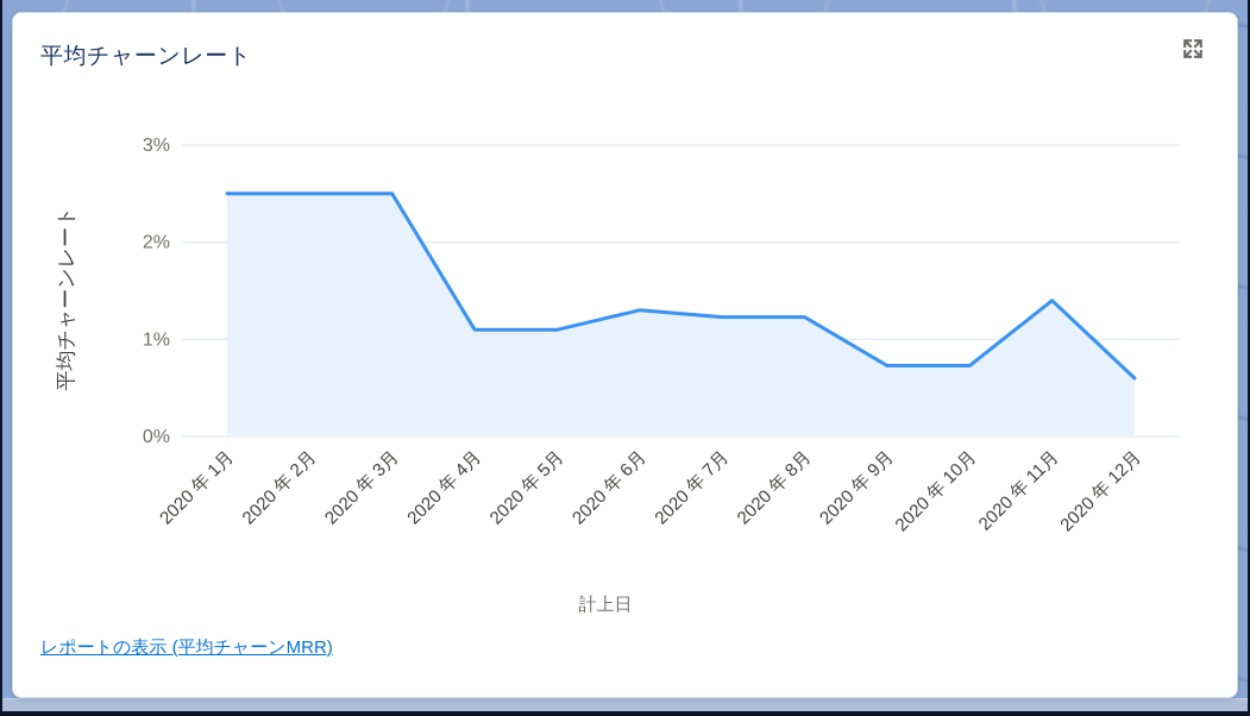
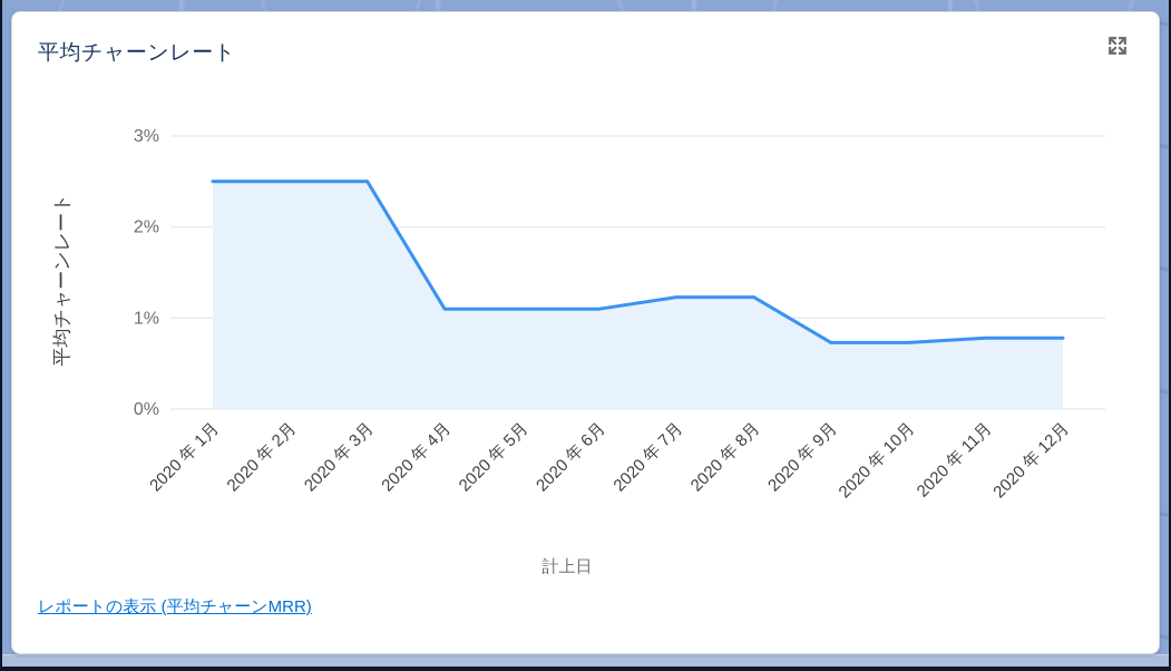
2020 年 6月: 1.3% -> 1.1%
2020 年 11月: 1.4% -> 0.8%
2020 年 12月: 0.6% -> 0.8%
